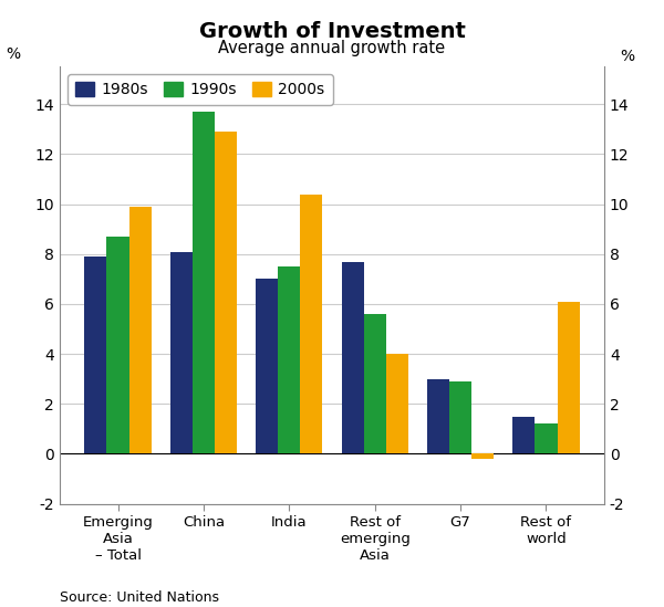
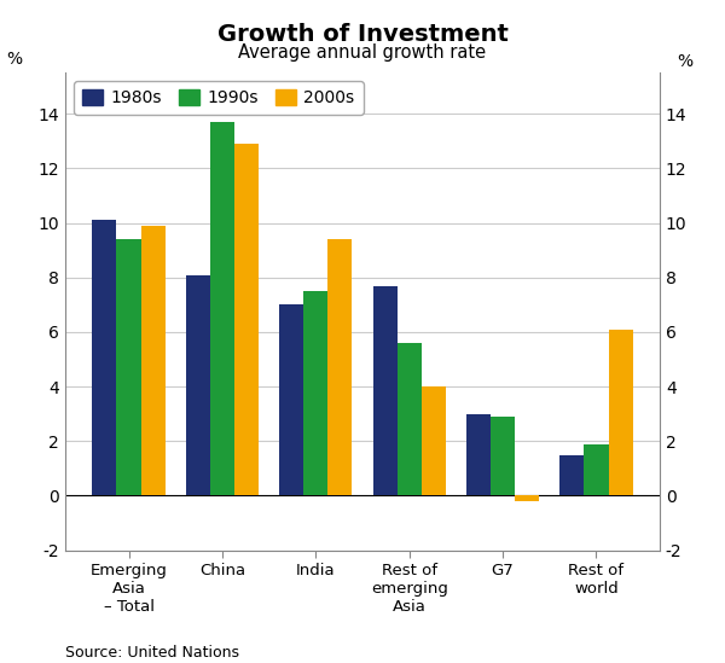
1980s/Emerging Asia – Total: 7.9 -> 10.1
1990s/Emerging Asia – Total: 8.7 -> 9.4
2000s/India: 10.4 -> 9.4
1990s/Rest of world: 1.2 -> 1.9
